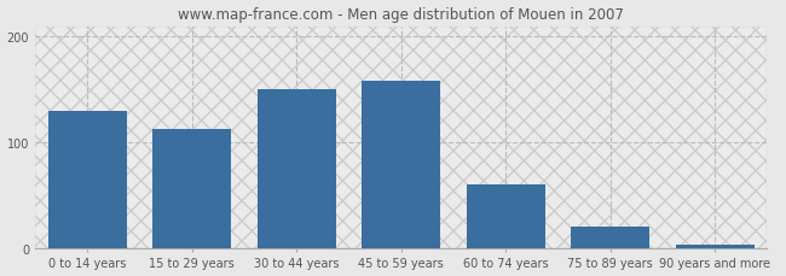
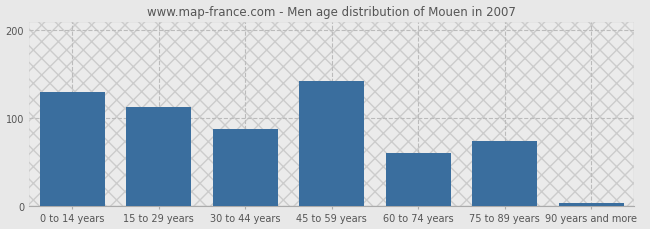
30 to 44 years: 150 -> 88
45 to 59 years: 158 -> 142
75 to 89 years: 20 -> 74
